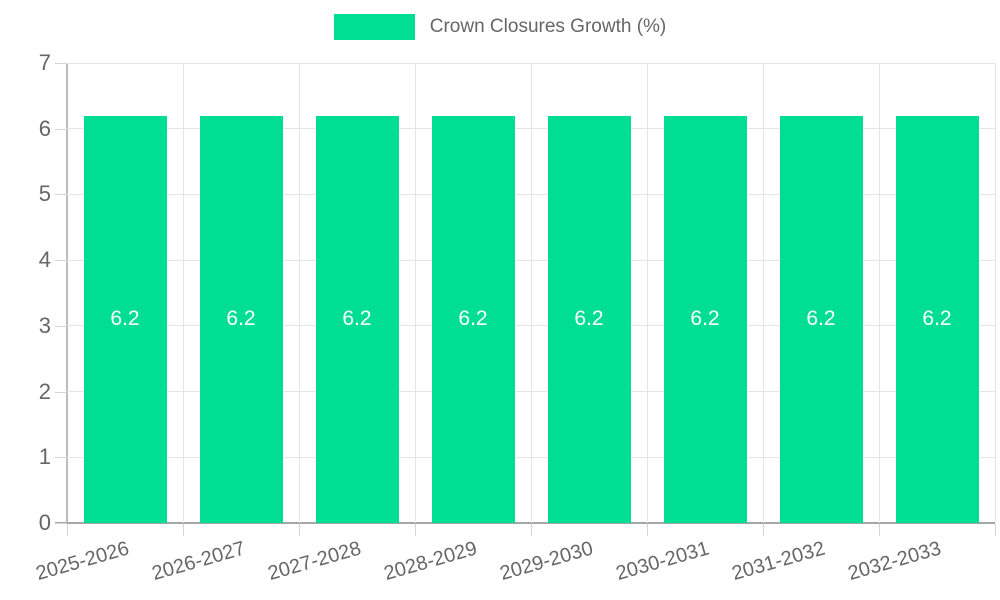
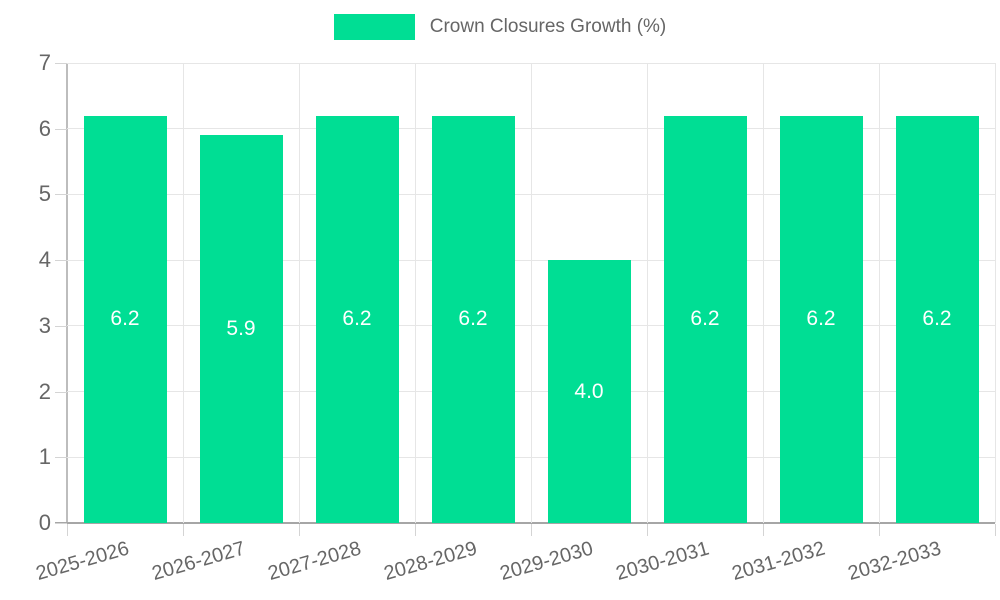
2026-2027: 6.2 -> 5.9
2029-2030: 6.2 -> 4.0
